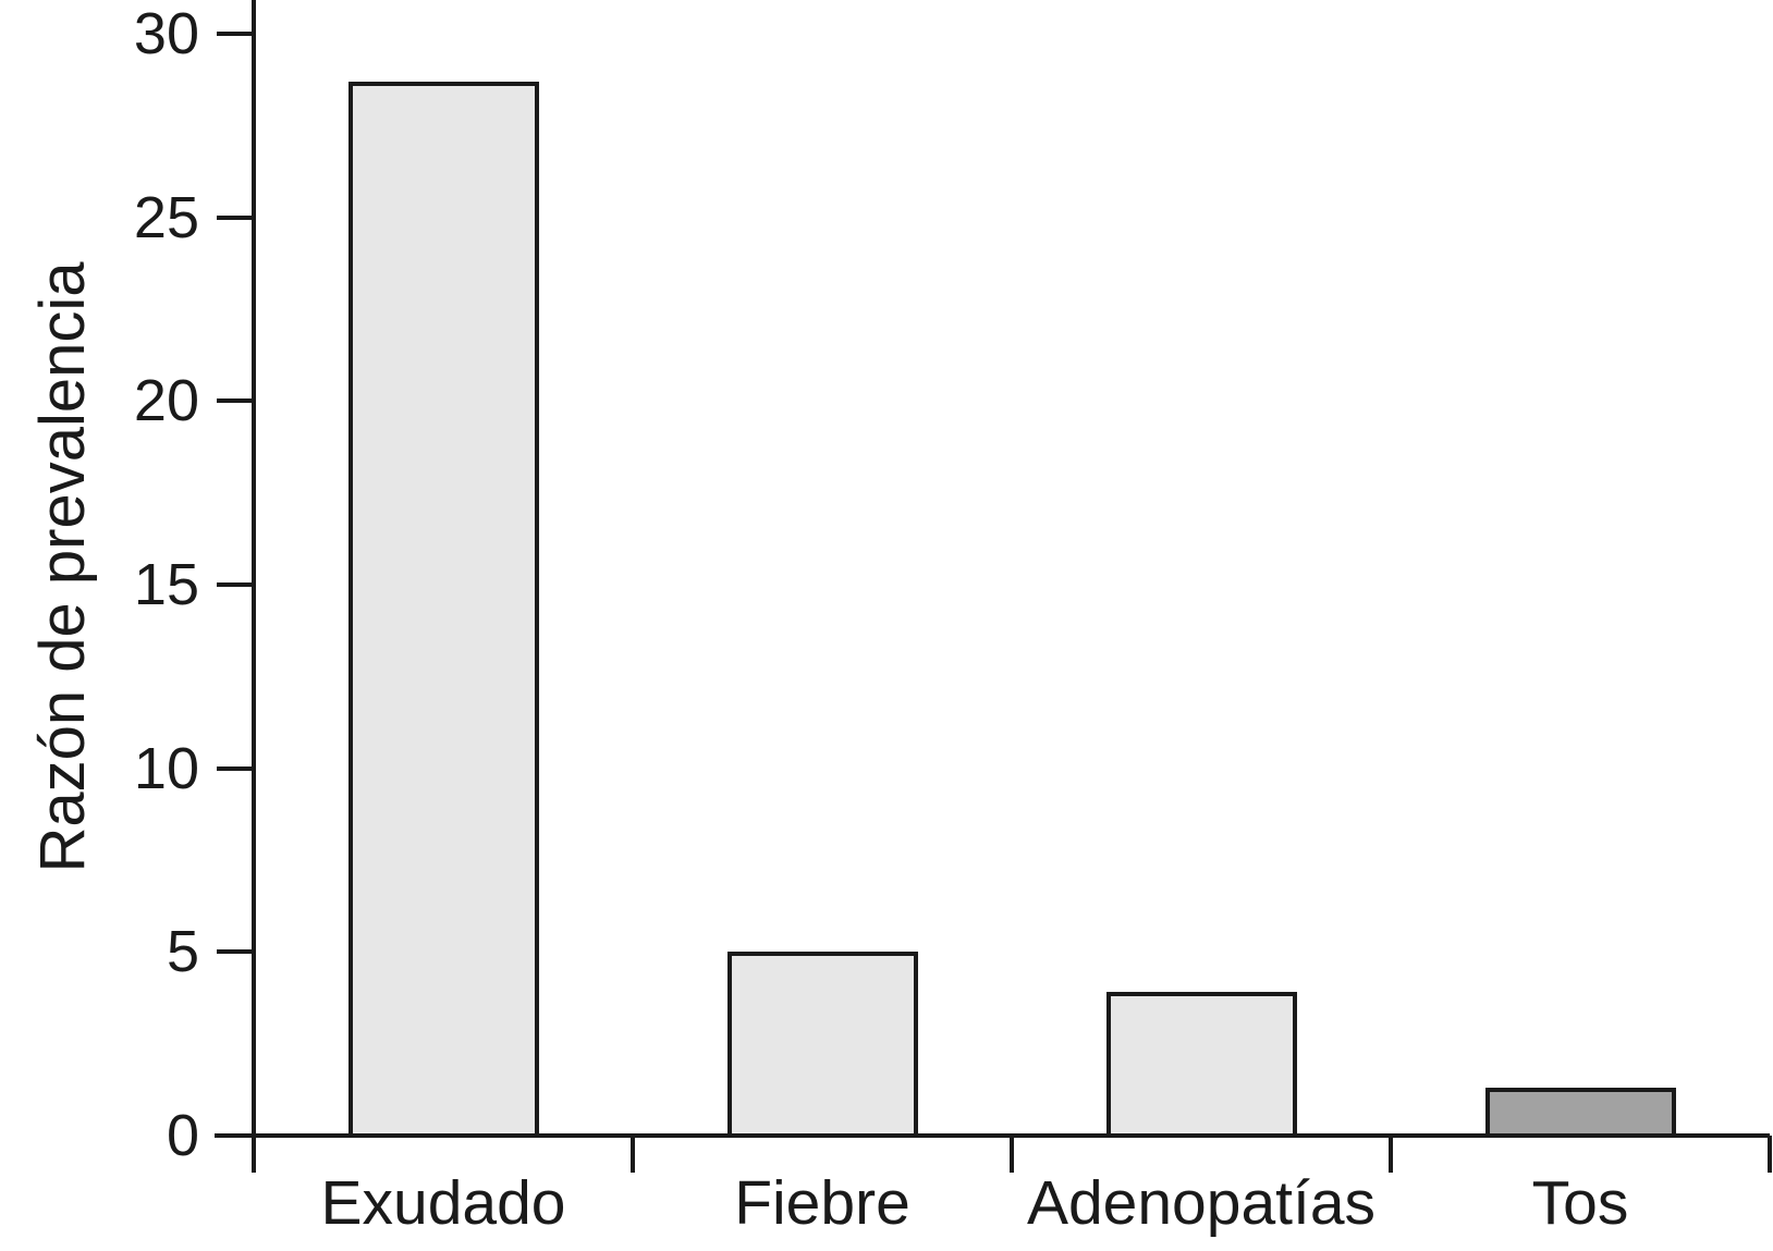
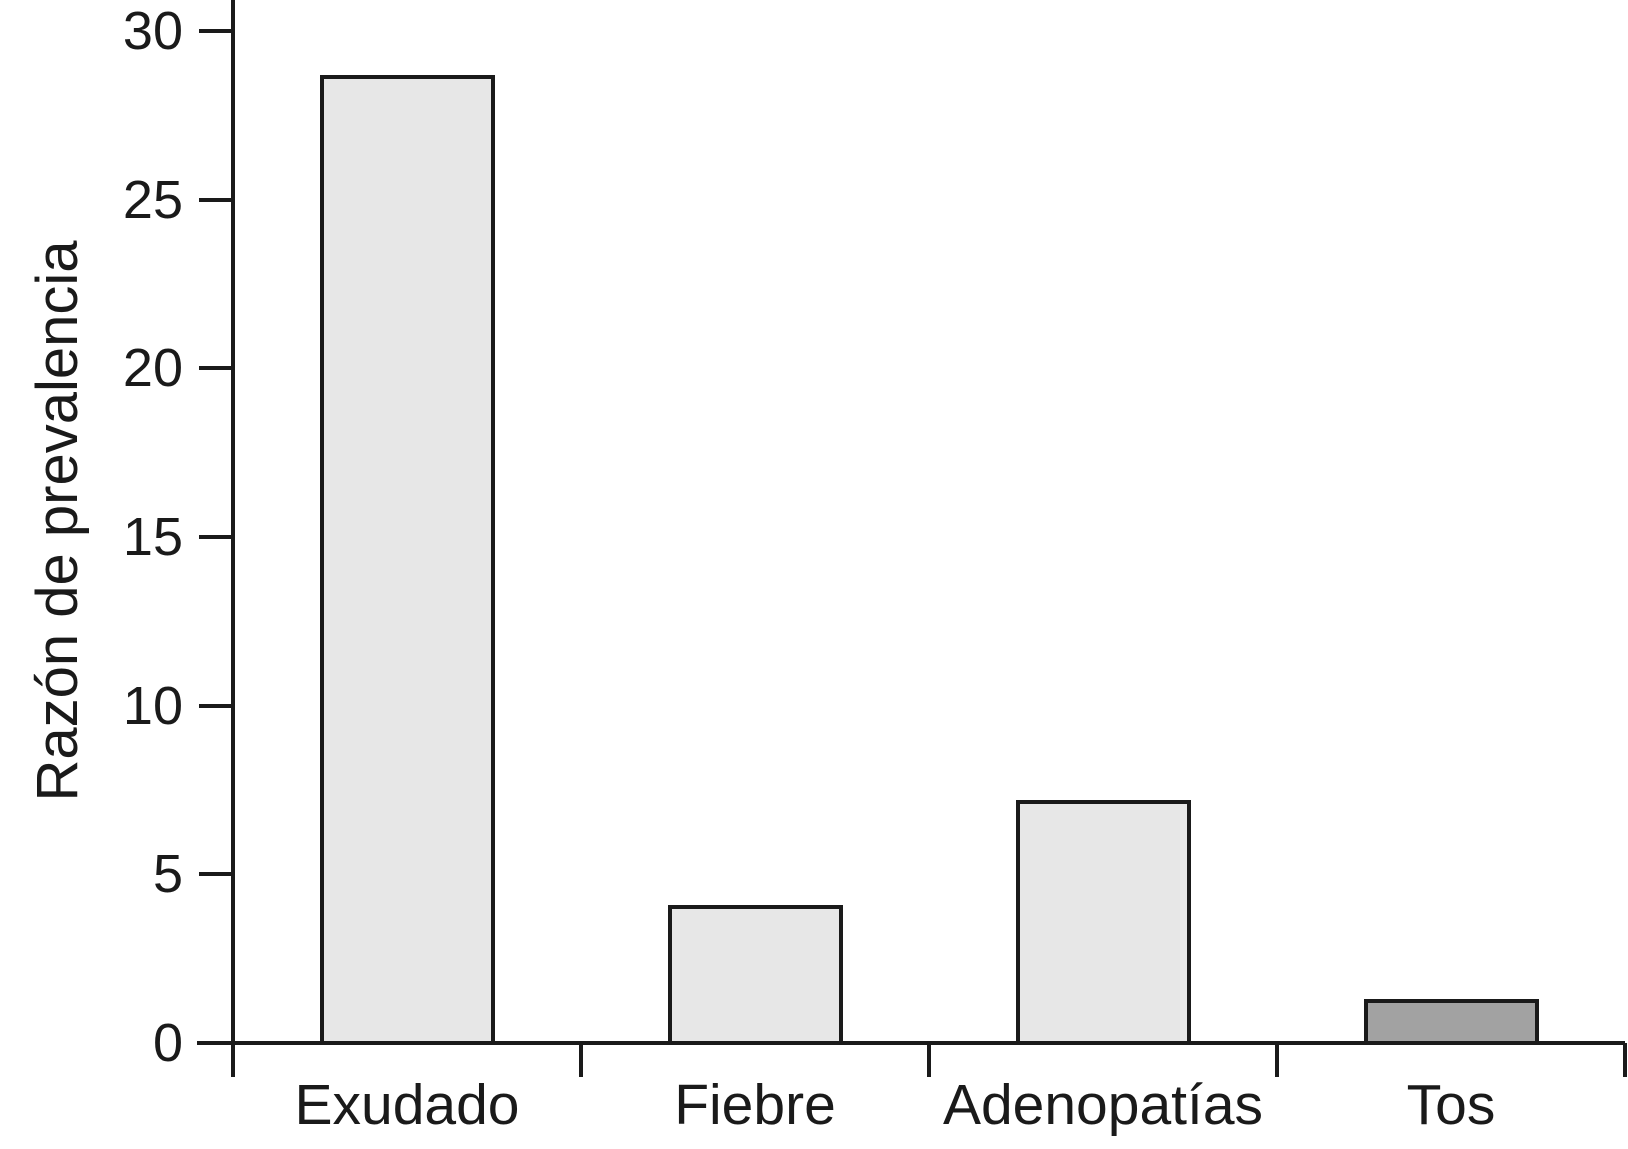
Fiebre: 5.0 -> 4.1
Adenopatías: 3.9 -> 7.2
